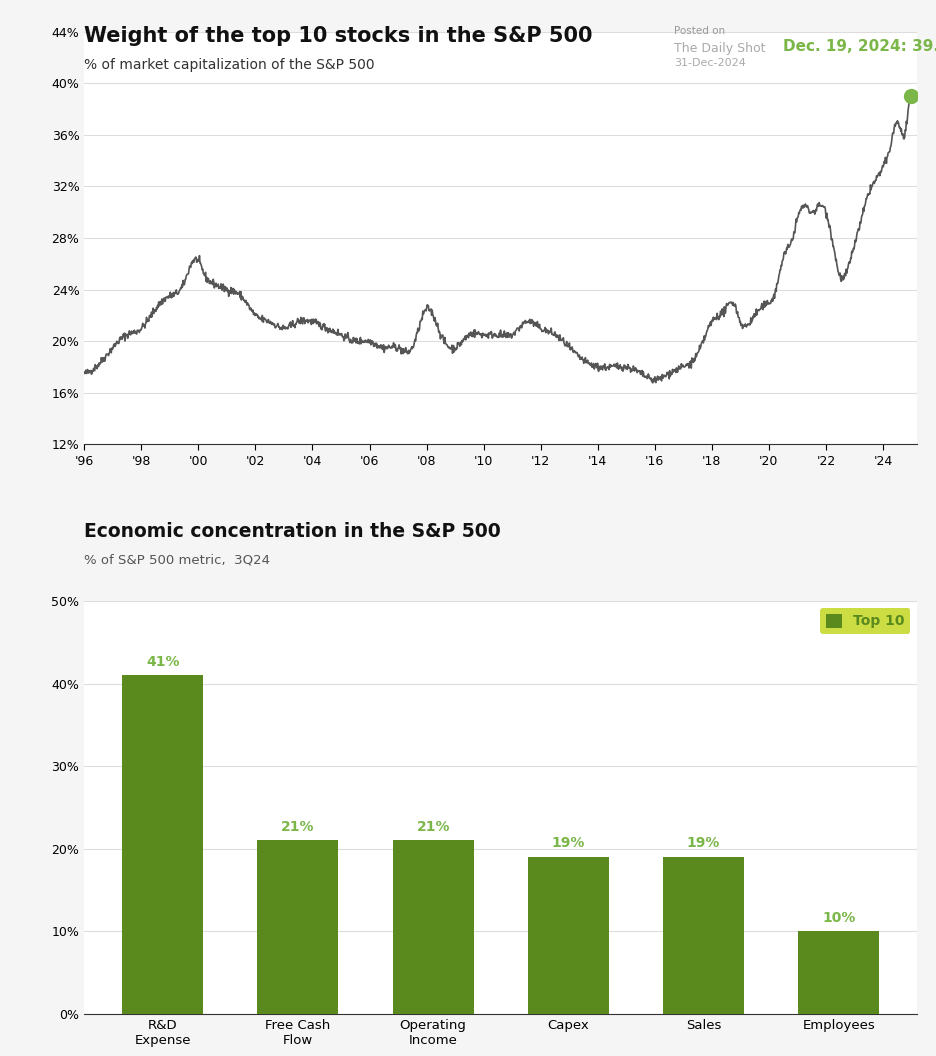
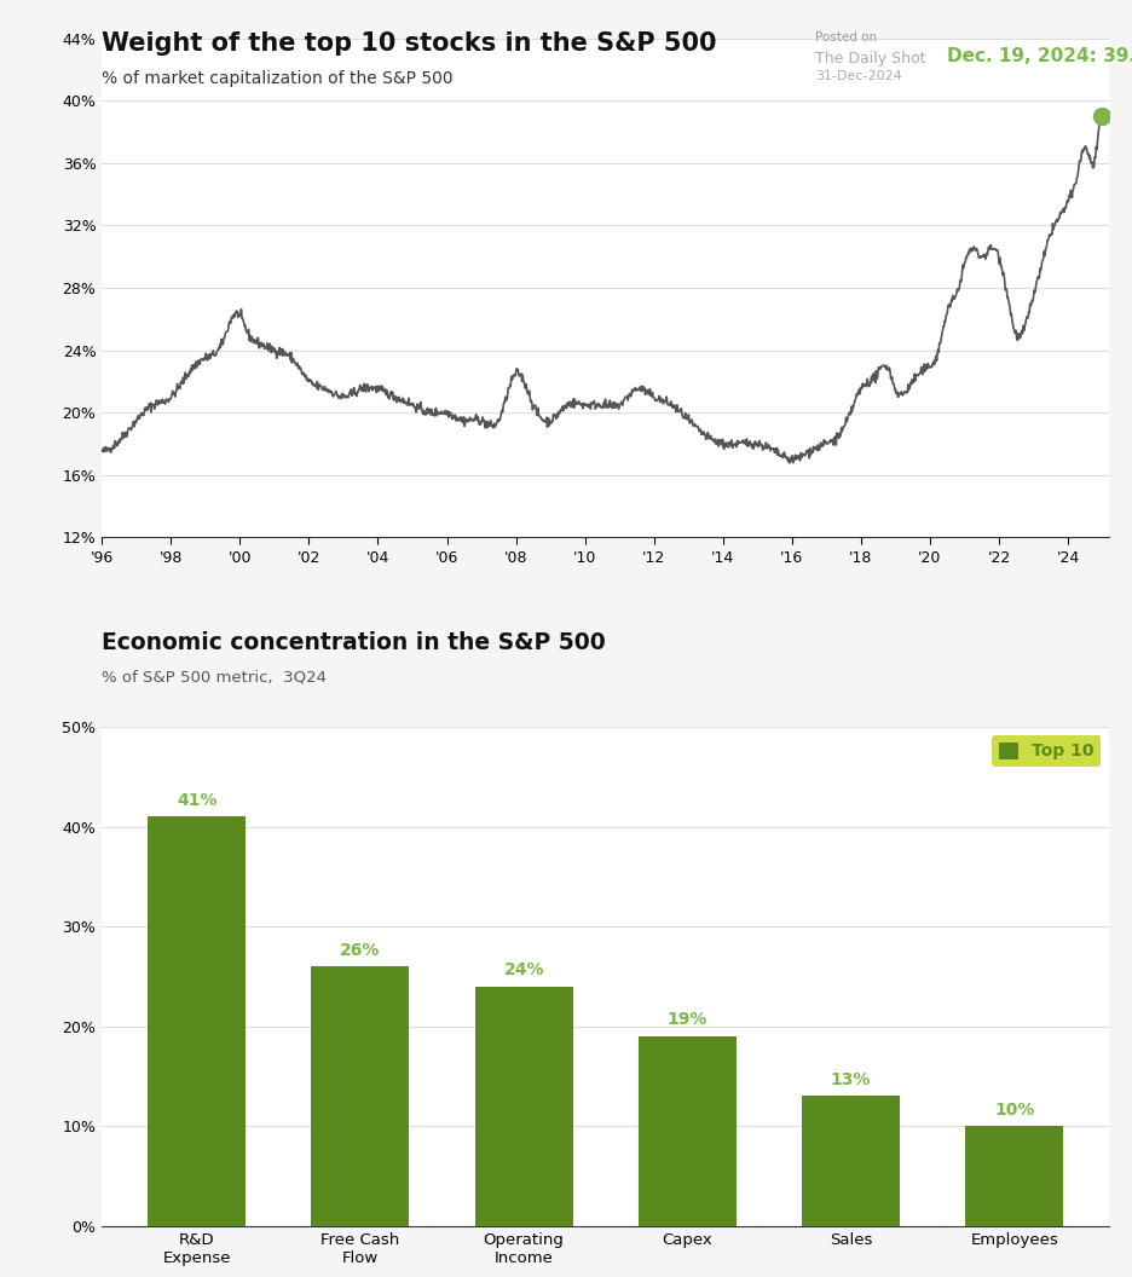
Free Cash Flow: 21% -> 26%
Operating Income: 21% -> 24%
Sales: 19% -> 13%
